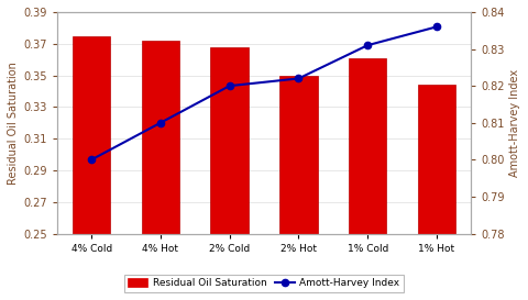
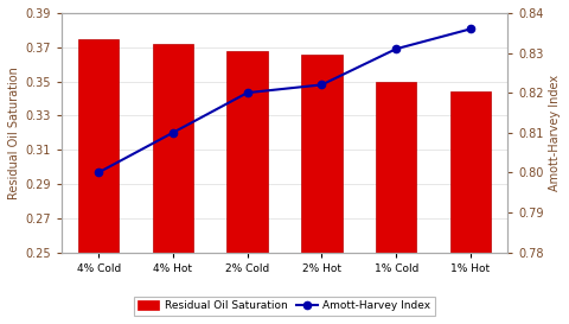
Residual Oil Saturation/2% Hot: 0.350 -> 0.366
Residual Oil Saturation/1% Cold: 0.361 -> 0.350
